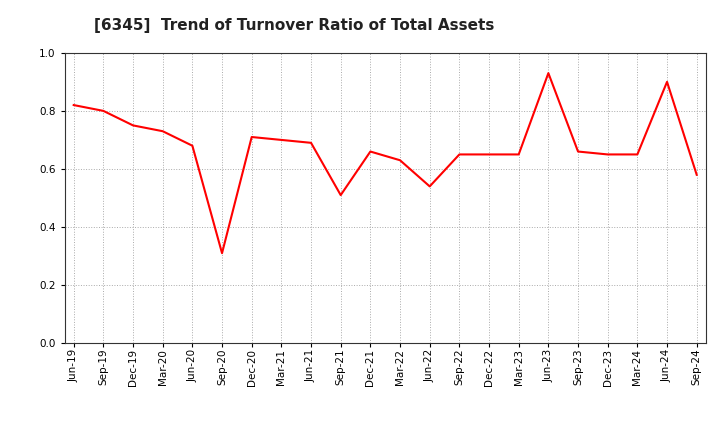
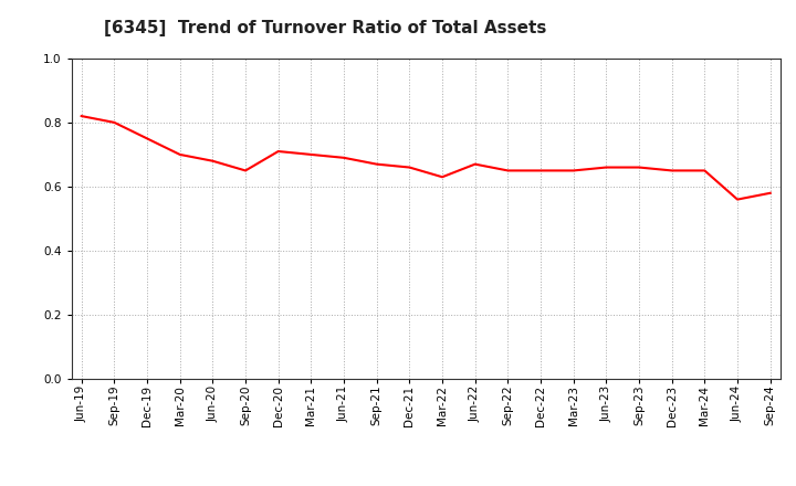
Mar-20: 0.73 -> 0.70
Sep-20: 0.31 -> 0.65
Sep-21: 0.51 -> 0.67
Jun-22: 0.54 -> 0.67
Jun-23: 0.93 -> 0.66
Jun-24: 0.90 -> 0.56
